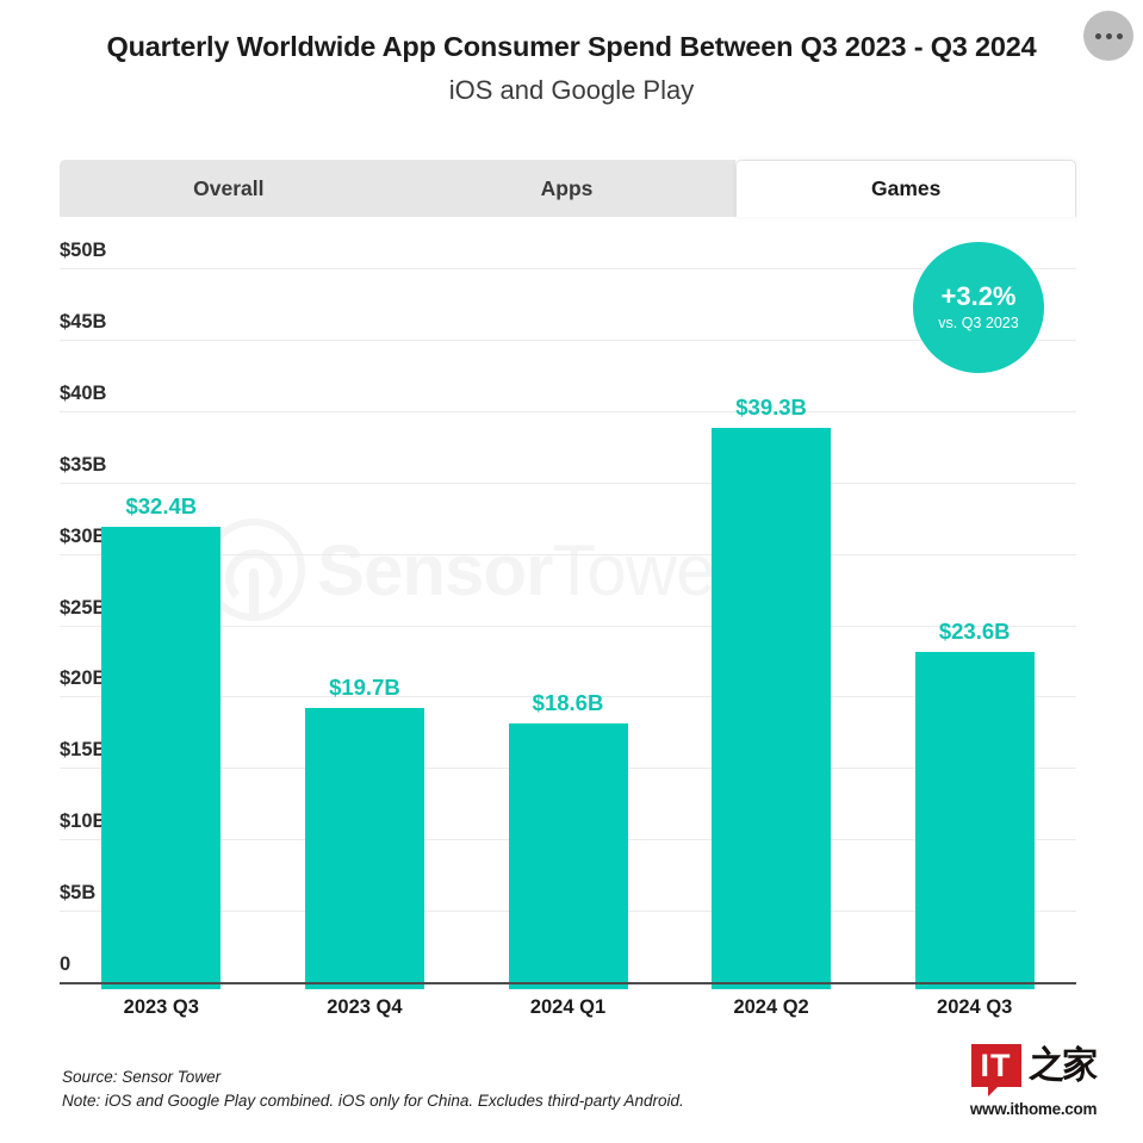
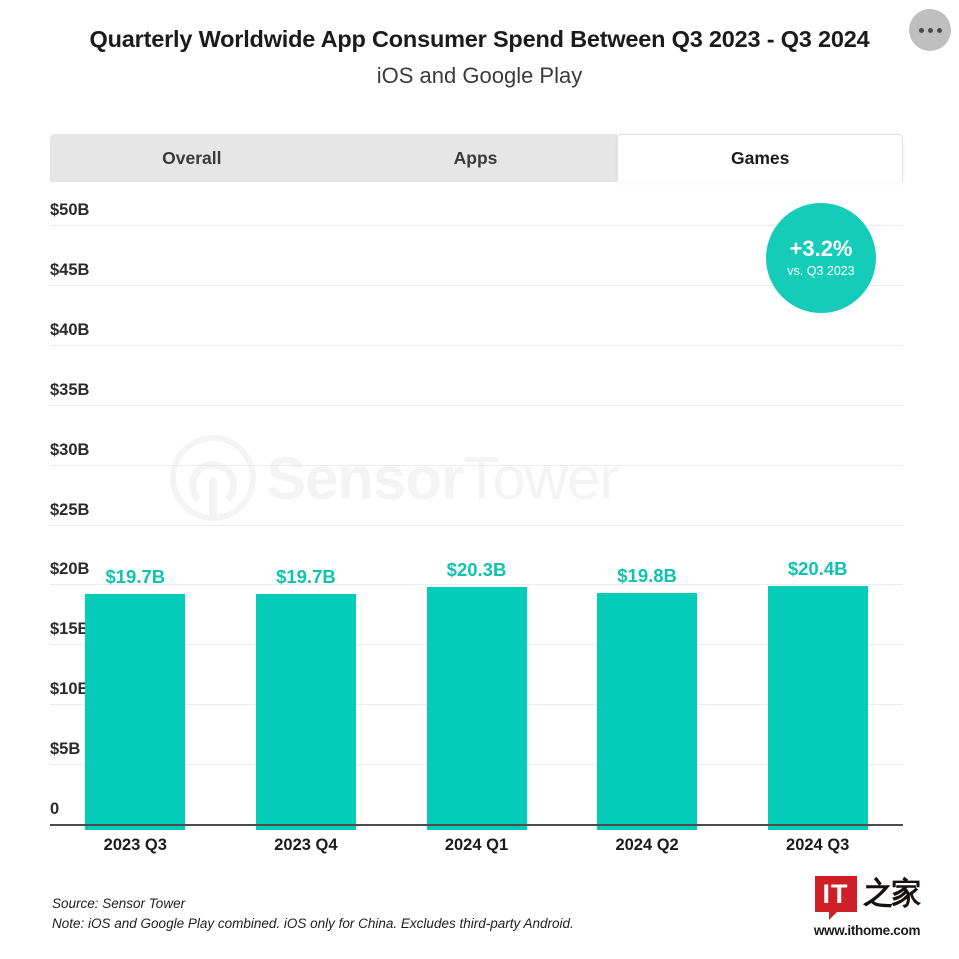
2023 Q3: $32.4B -> $19.7B
2024 Q1: $18.6B -> $20.3B
2024 Q2: $39.3B -> $19.8B
2024 Q3: $23.6B -> $20.4B
